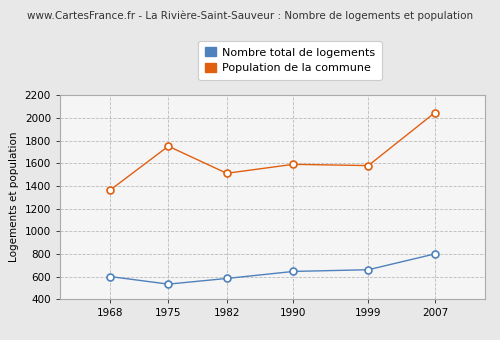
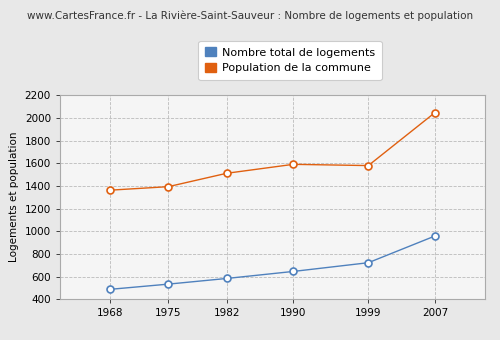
Nombre total de logements/1968: 600 -> 490
Population de la commune/1975: 1750 -> 1390
Nombre total de logements/1999: 660 -> 720
Nombre total de logements/2007: 800 -> 960
